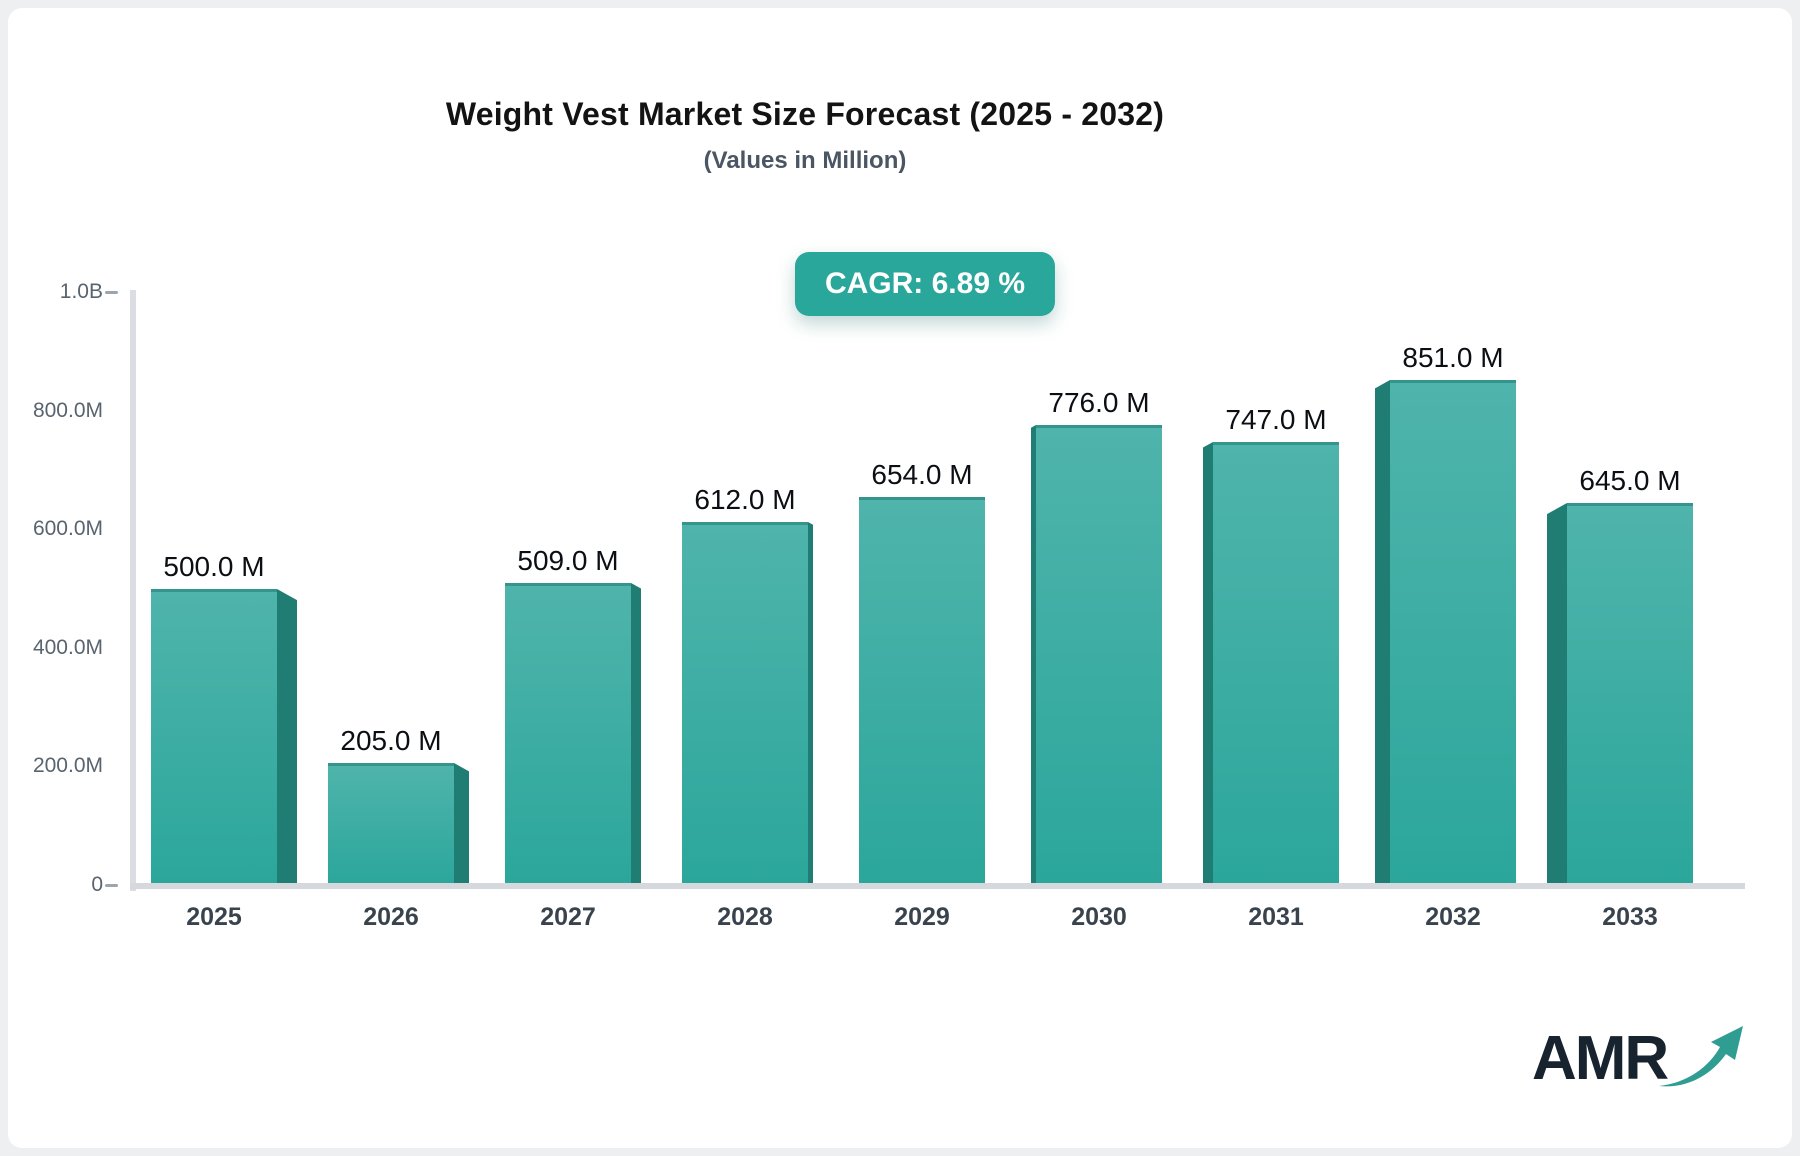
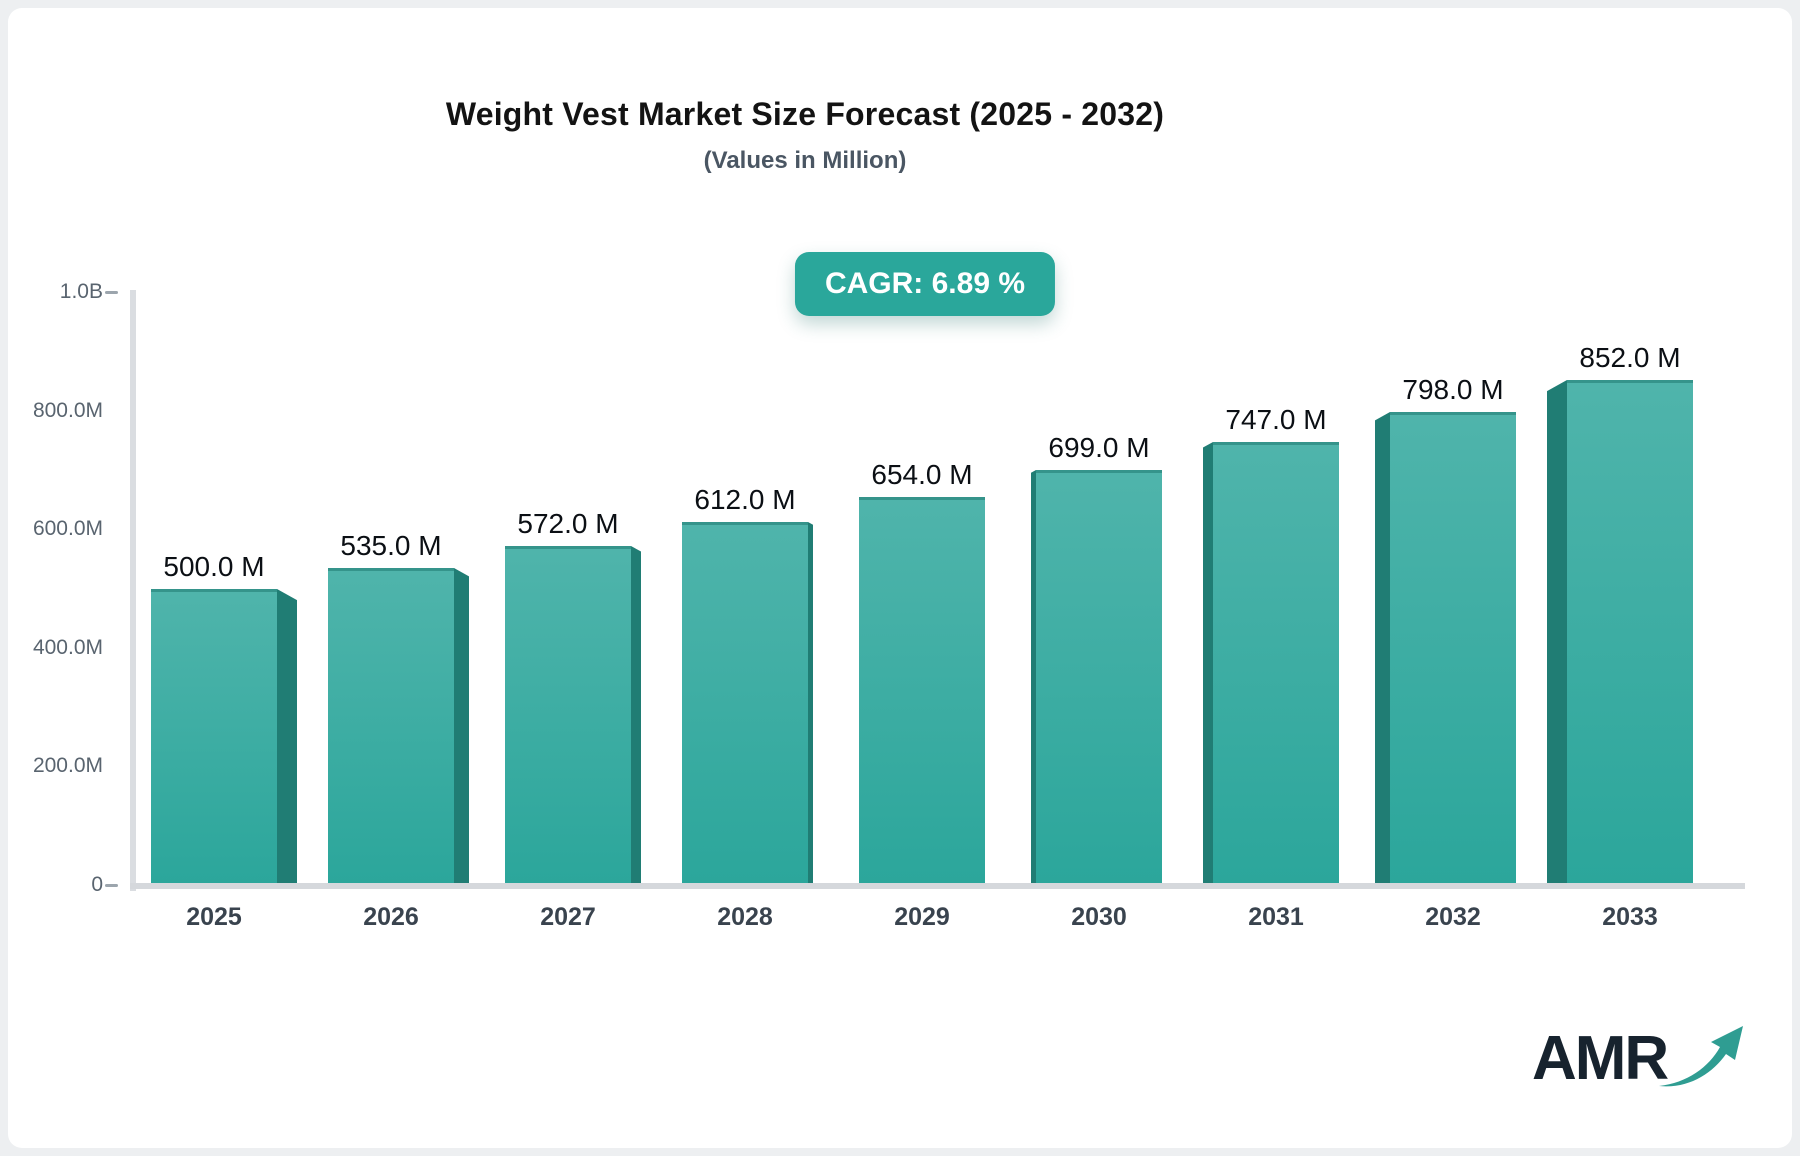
2026: 205.0 -> 535.0
2027: 509.0 -> 572.0
2030: 776.0 -> 699.0
2032: 851.0 -> 798.0
2033: 645.0 -> 852.0
